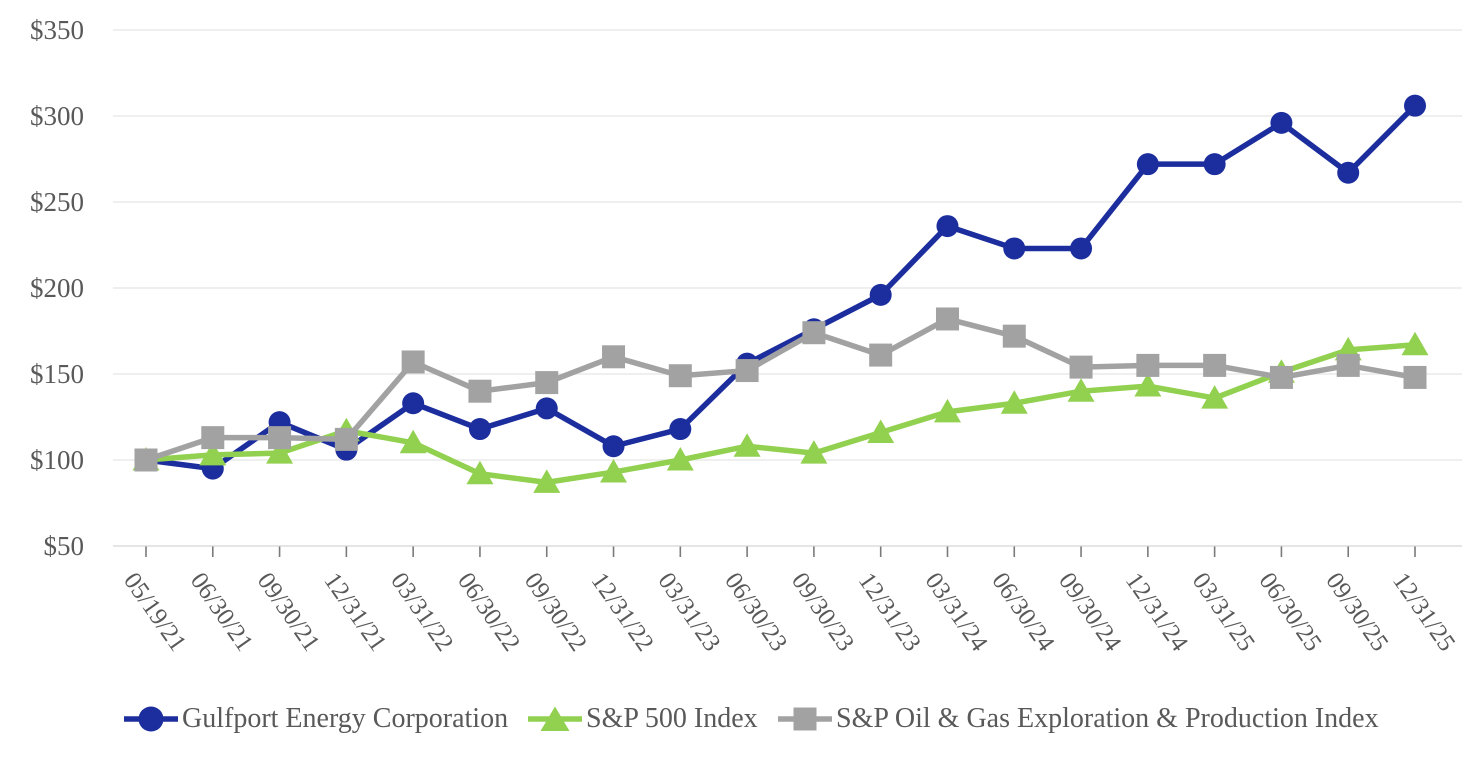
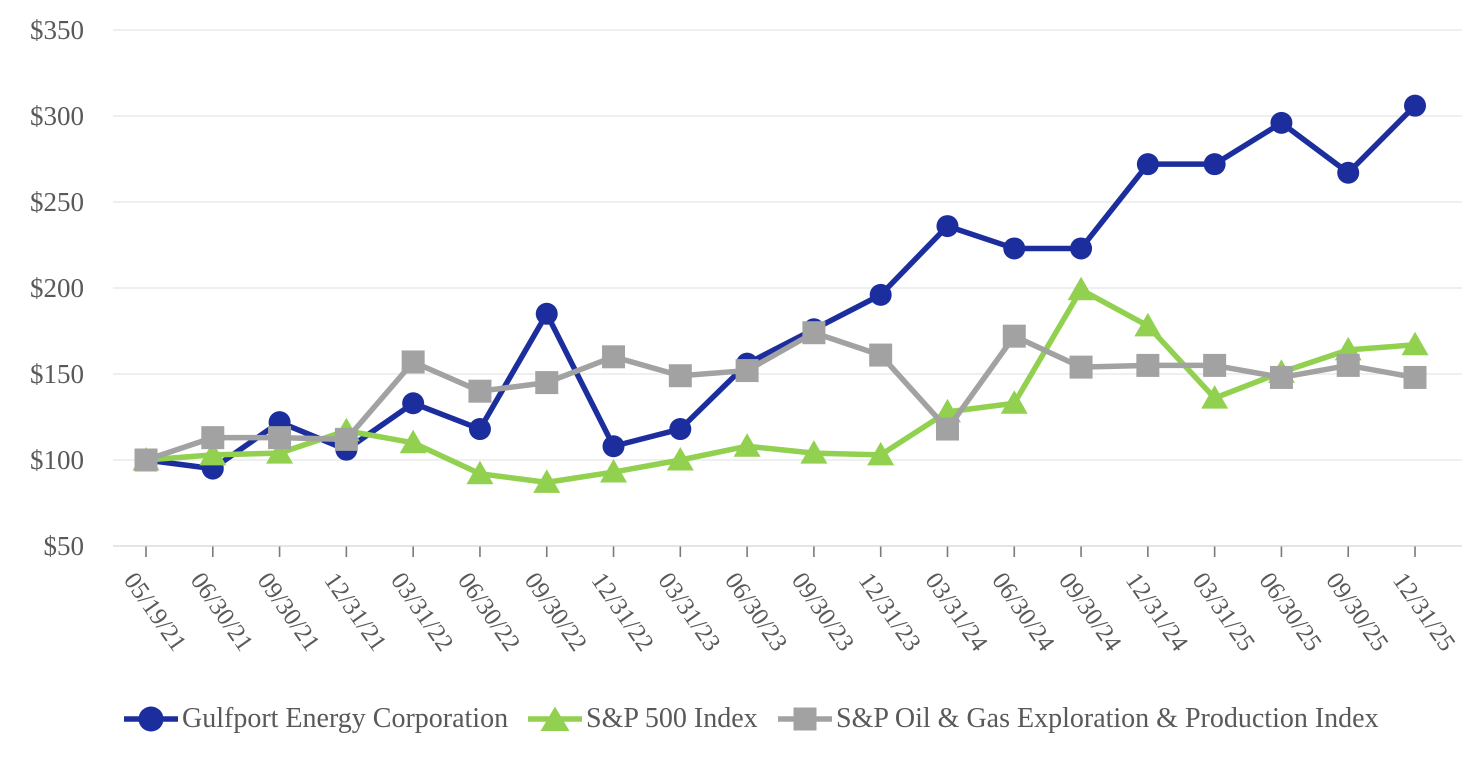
Gulfport Energy Corporation/09/30/22: $130 -> $185
S&P 500 Index/12/31/23: $116 -> $103
S&P Oil & Gas Exploration & Production Index/03/31/24: $182 -> $118
S&P 500 Index/09/30/24: $140 -> $199
S&P 500 Index/12/31/24: $143 -> $178
